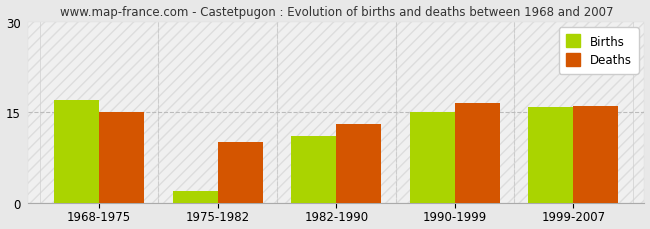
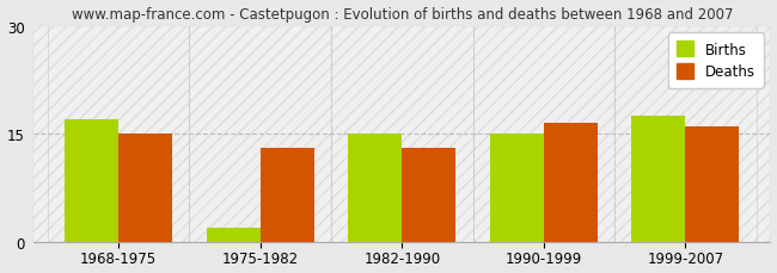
Deaths/1975-1982: 10.0 -> 13.0
Births/1982-1990: 11.0 -> 15.0
Births/1999-2007: 15.8 -> 17.5
